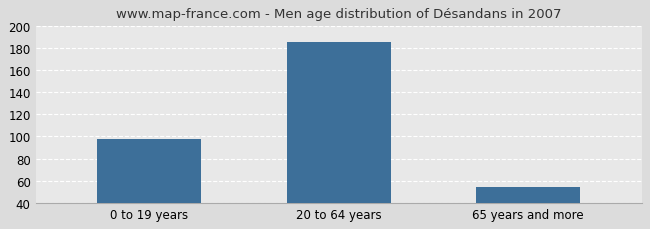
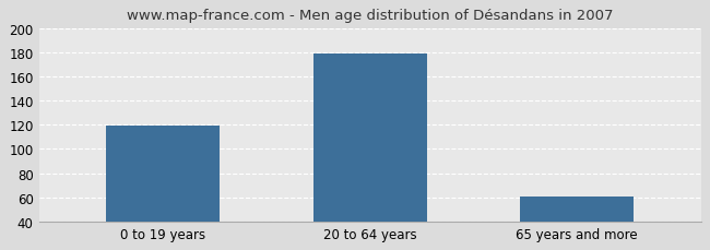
0 to 19 years: 98 -> 119
20 to 64 years: 185 -> 179
65 years and more: 54 -> 61
